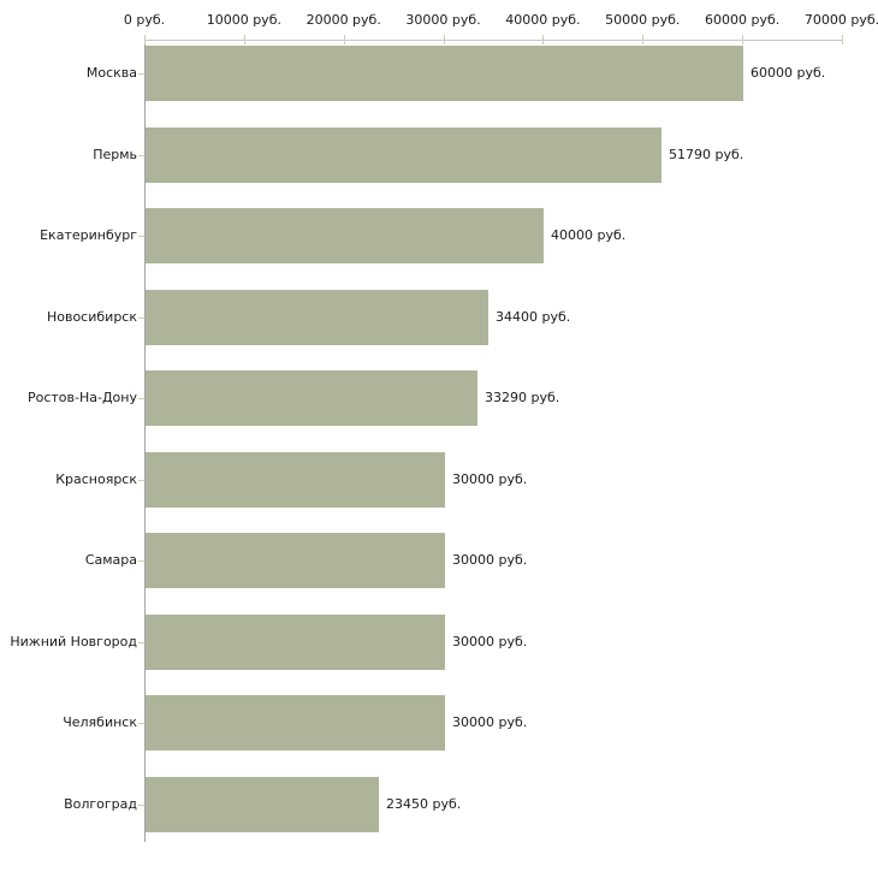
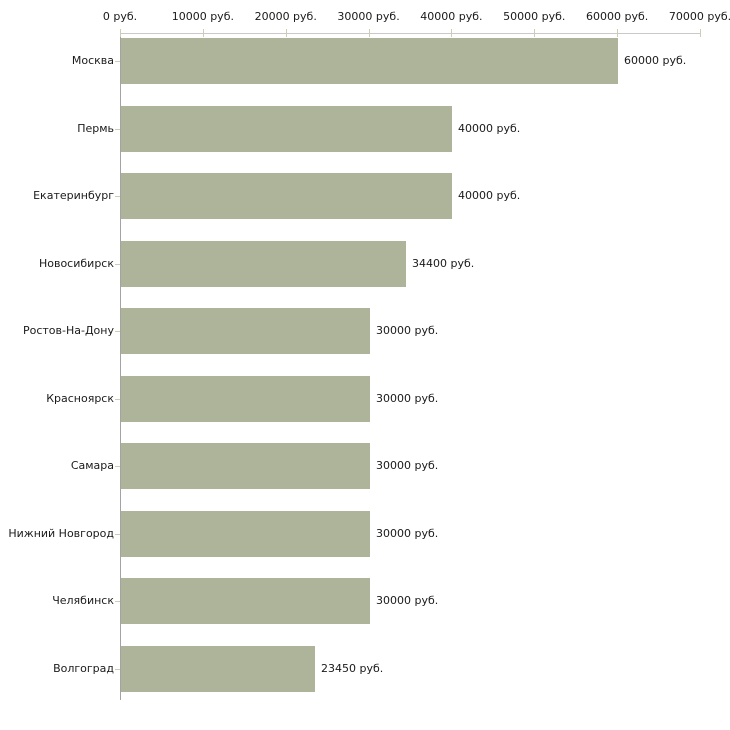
Пермь: 51790 -> 40000
Ростов-На-Дону: 33290 -> 30000
